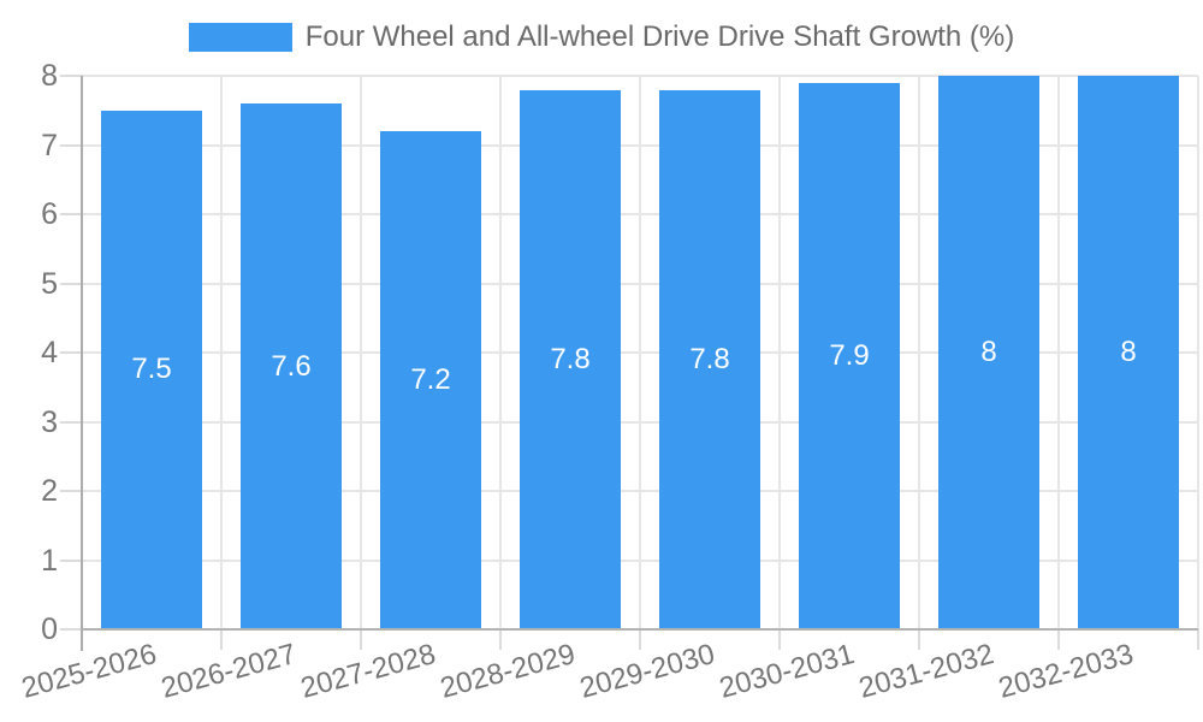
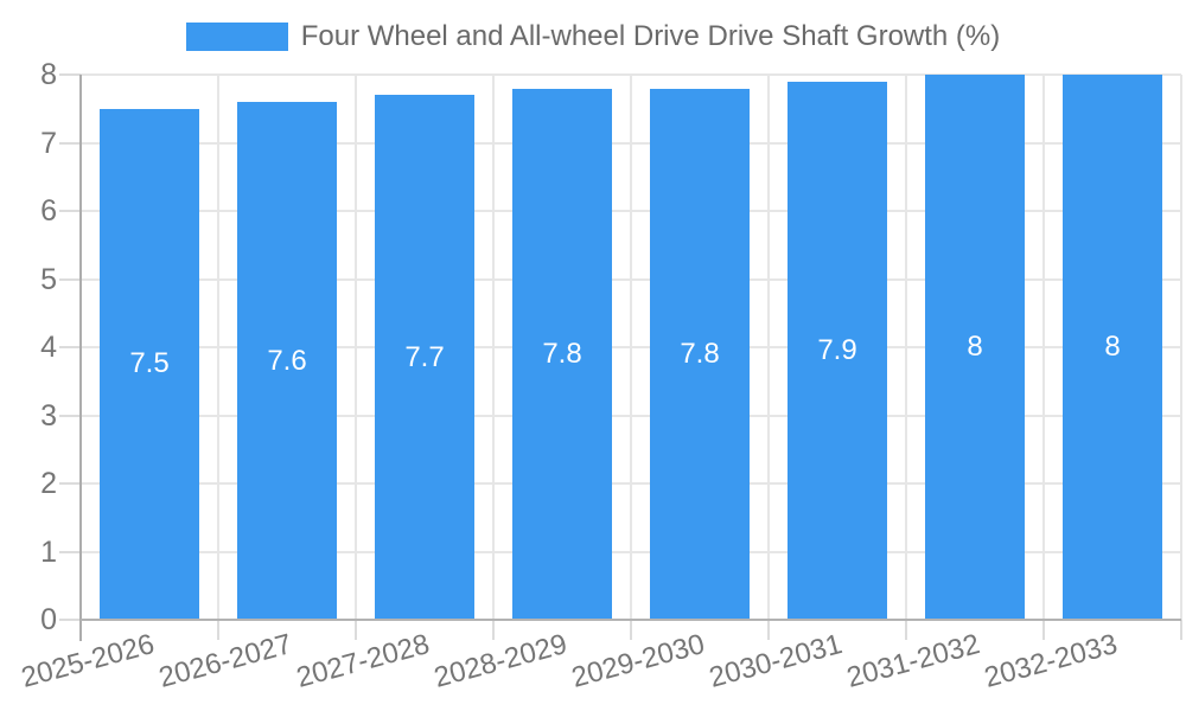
2027-2028: 7.2 -> 7.7
